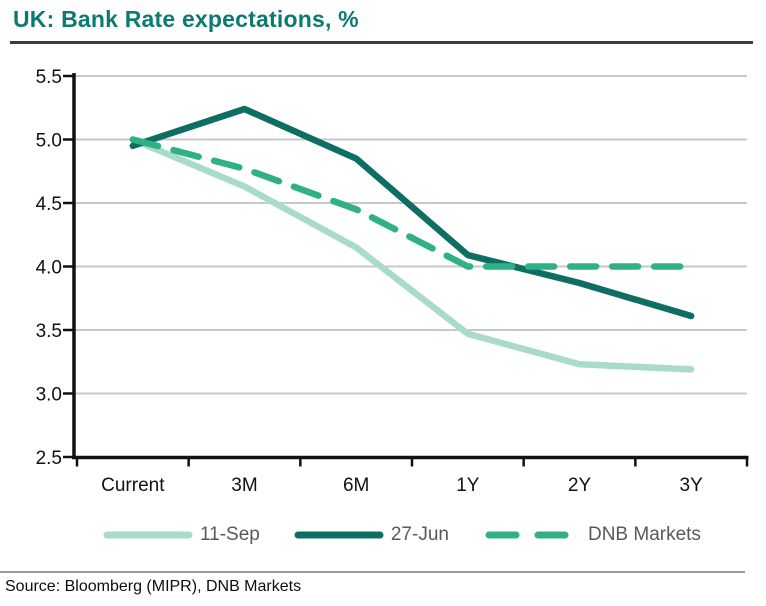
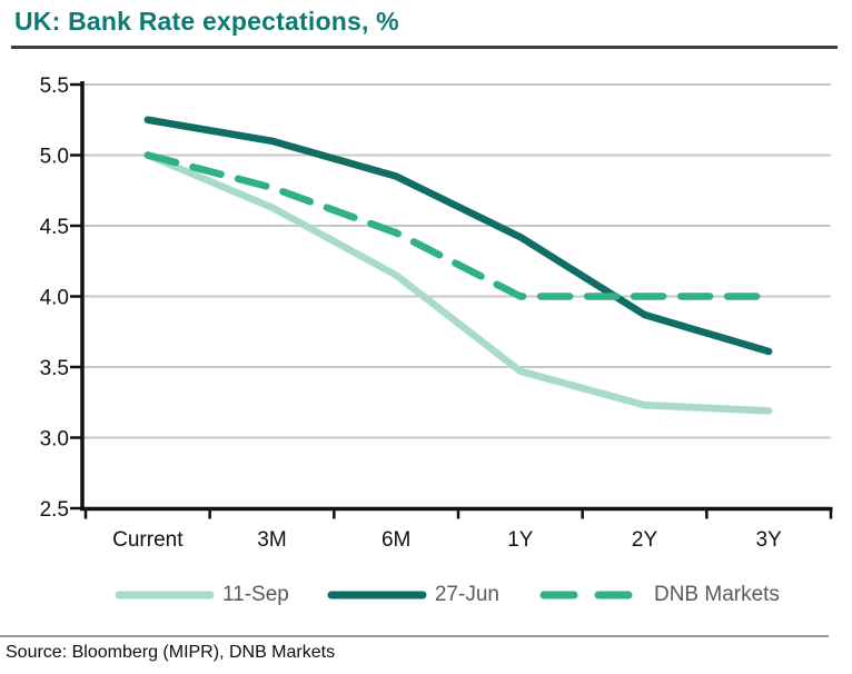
27-Jun/Current: 4.95 -> 5.25
27-Jun/3M: 5.24 -> 5.10
27-Jun/1Y: 4.09 -> 4.42
